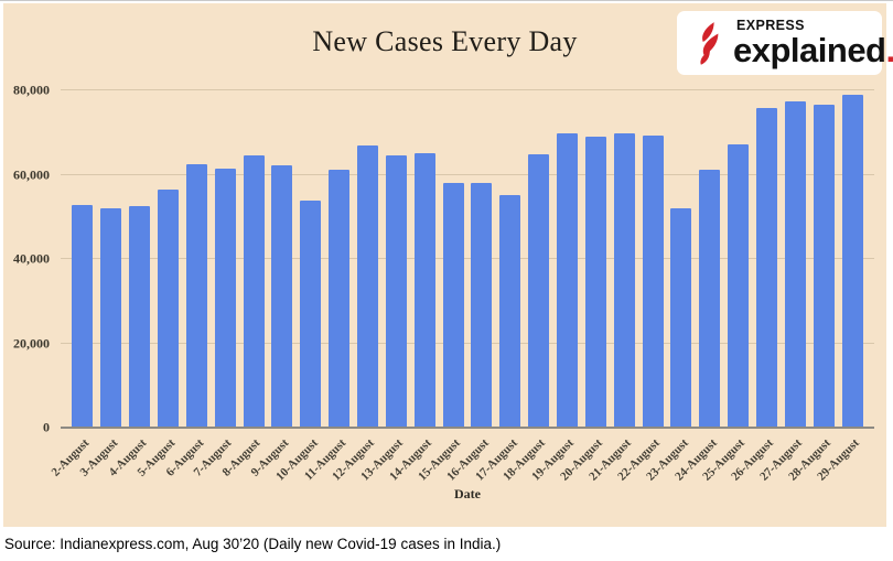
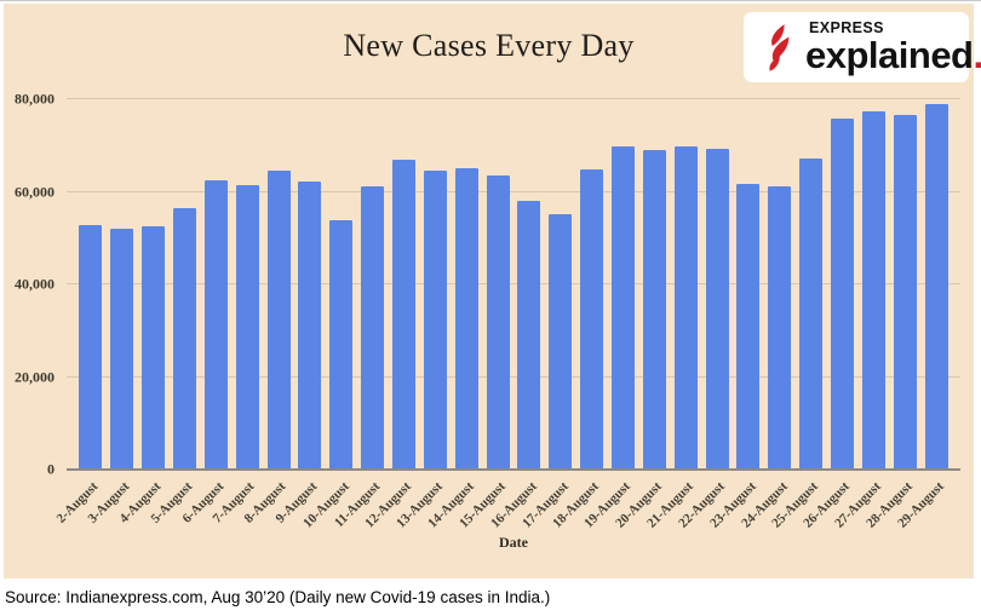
15-August: 58000 -> 64000
23-August: 52000 -> 62000
